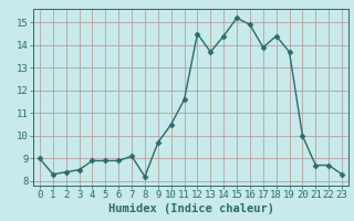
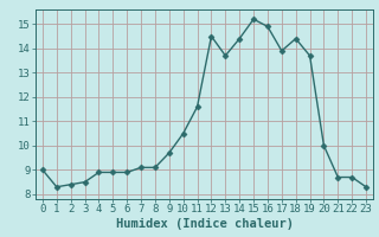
8: 8.2 -> 9.1
